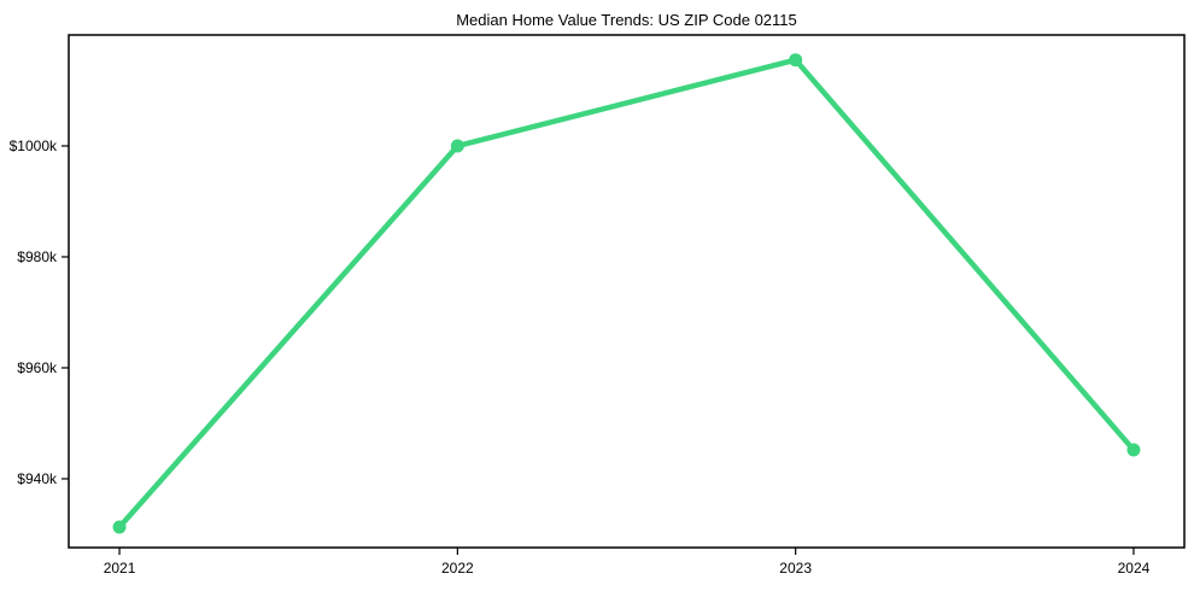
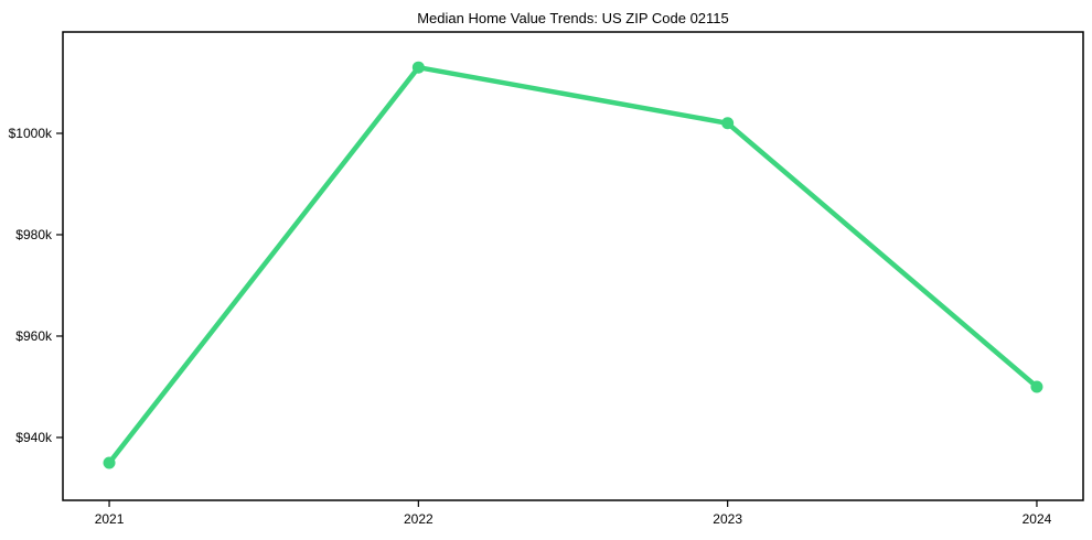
2021: $931k -> $935k
2022: $1000k -> $1013k
2023: $1016k -> $1002k
2024: $945k -> $950k
